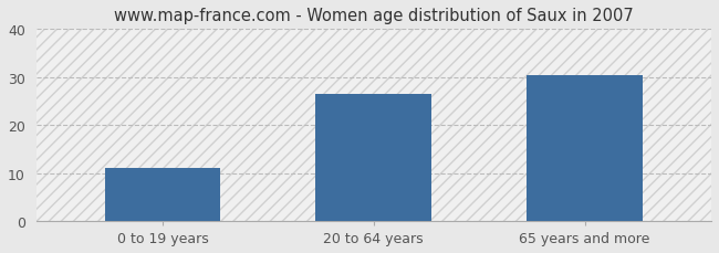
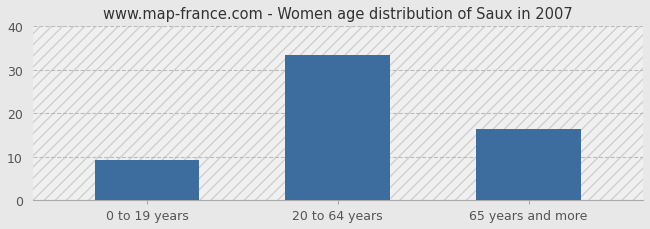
0 to 19 years: 11.0 -> 9.3
20 to 64 years: 26.5 -> 33.3
65 years and more: 30.5 -> 16.3
